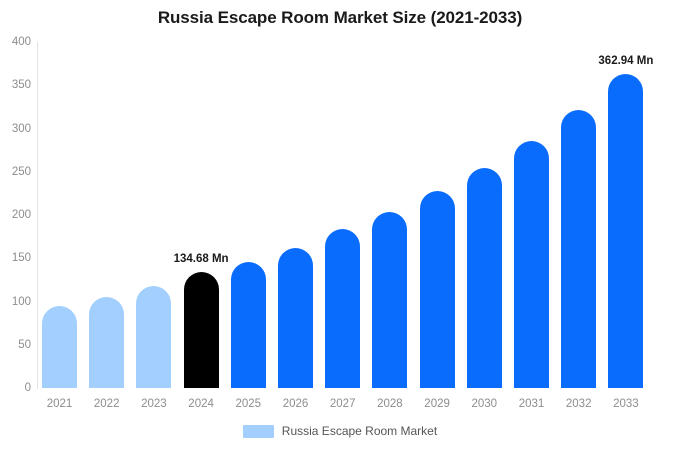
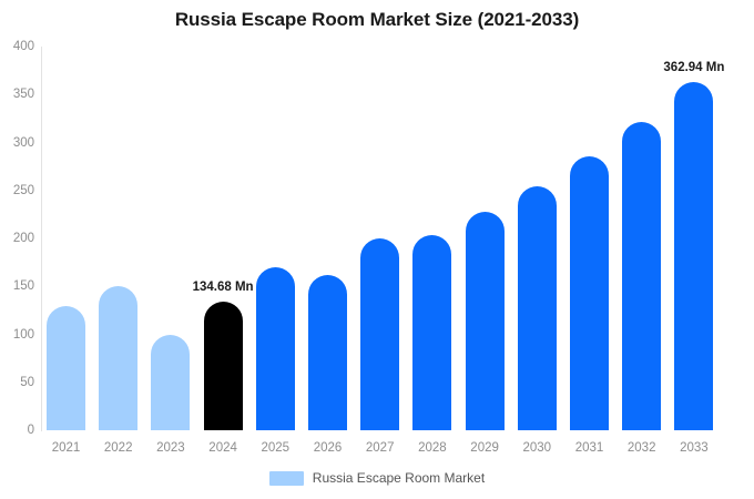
2021: 90 -> 130
2022: 100 -> 150
2023: 120 -> 100
2025: 150 -> 170
2027: 180 -> 200
